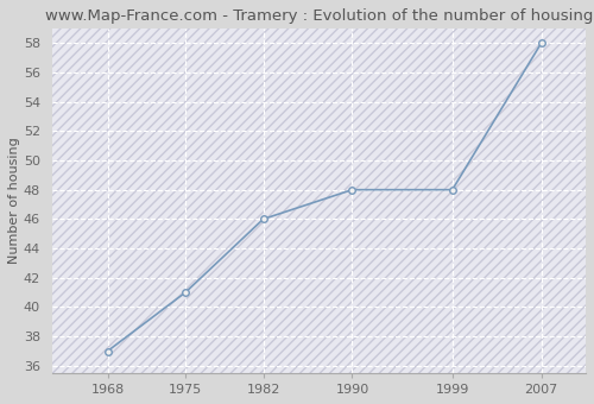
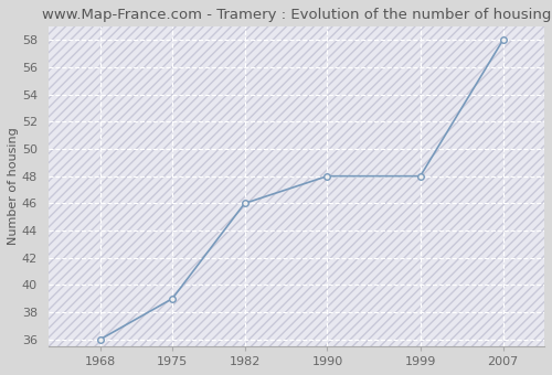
1968: 37 -> 36
1975: 41 -> 39
